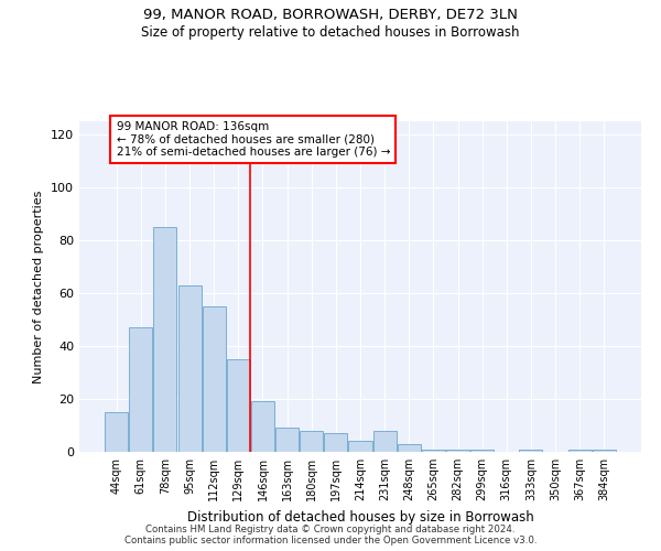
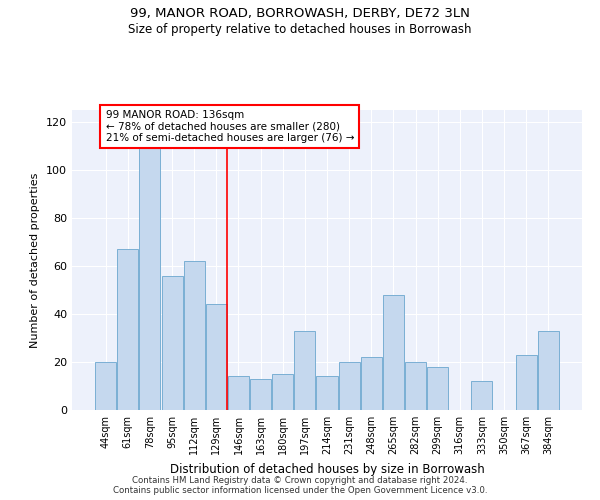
44sqm: 15 -> 20
61sqm: 47 -> 67
78sqm: 85 -> 110
95sqm: 63 -> 56
112sqm: 55 -> 62
129sqm: 35 -> 44
146sqm: 19 -> 14
163sqm: 9 -> 13
180sqm: 8 -> 15
197sqm: 7 -> 33
214sqm: 4 -> 14
231sqm: 8 -> 20
248sqm: 3 -> 22
265sqm: 1 -> 48
282sqm: 1 -> 20
299sqm: 1 -> 18
333sqm: 1 -> 12
367sqm: 1 -> 23
384sqm: 1 -> 33
